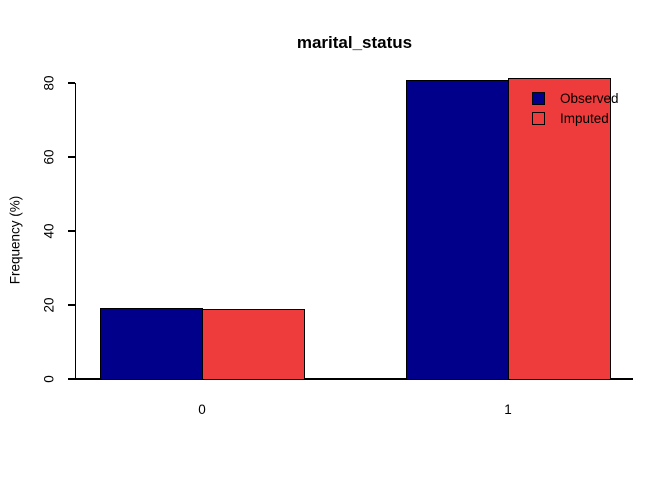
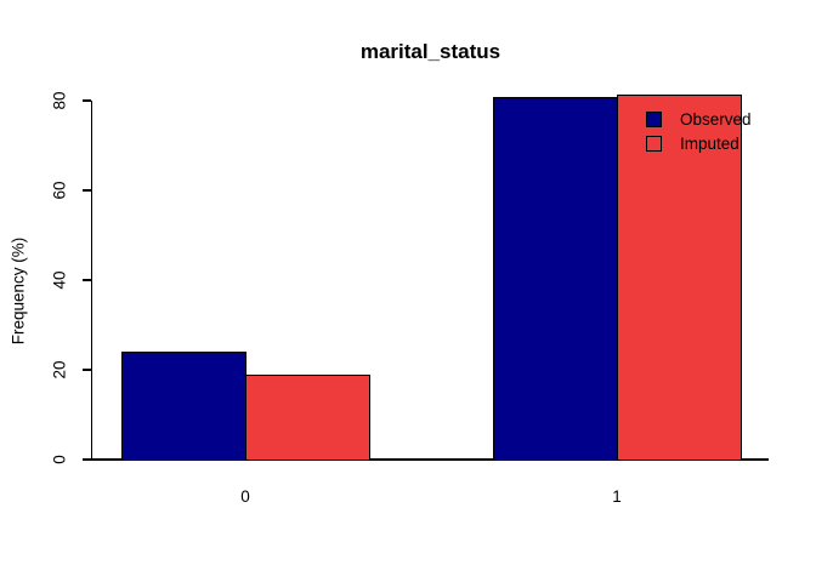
Observed/0: 19 -> 24
